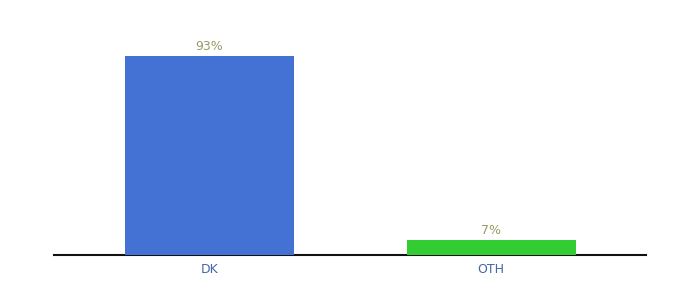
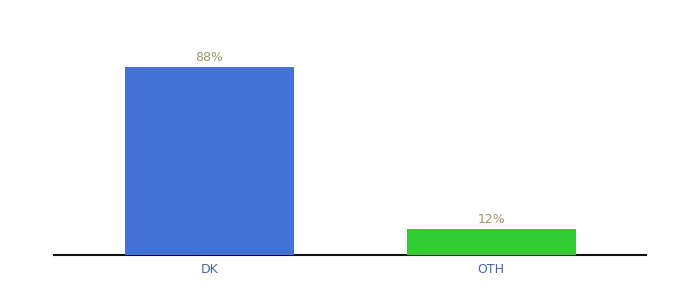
DK: 93% -> 88%
OTH: 7% -> 12%
